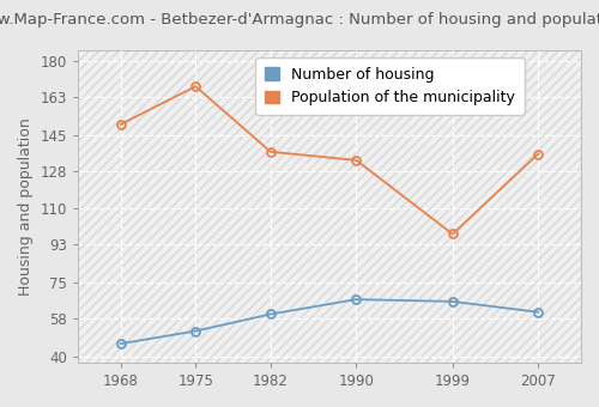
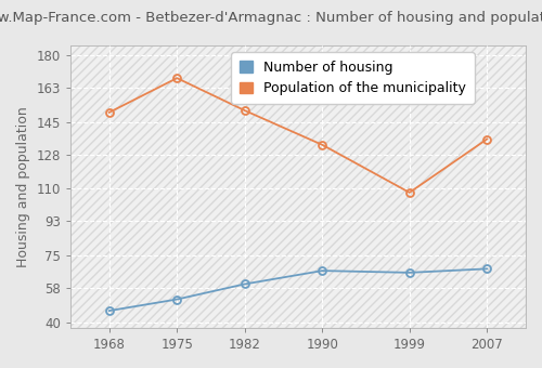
Population of the municipality/1982: 137 -> 151
Population of the municipality/1999: 98 -> 108
Number of housing/2007: 61 -> 68
